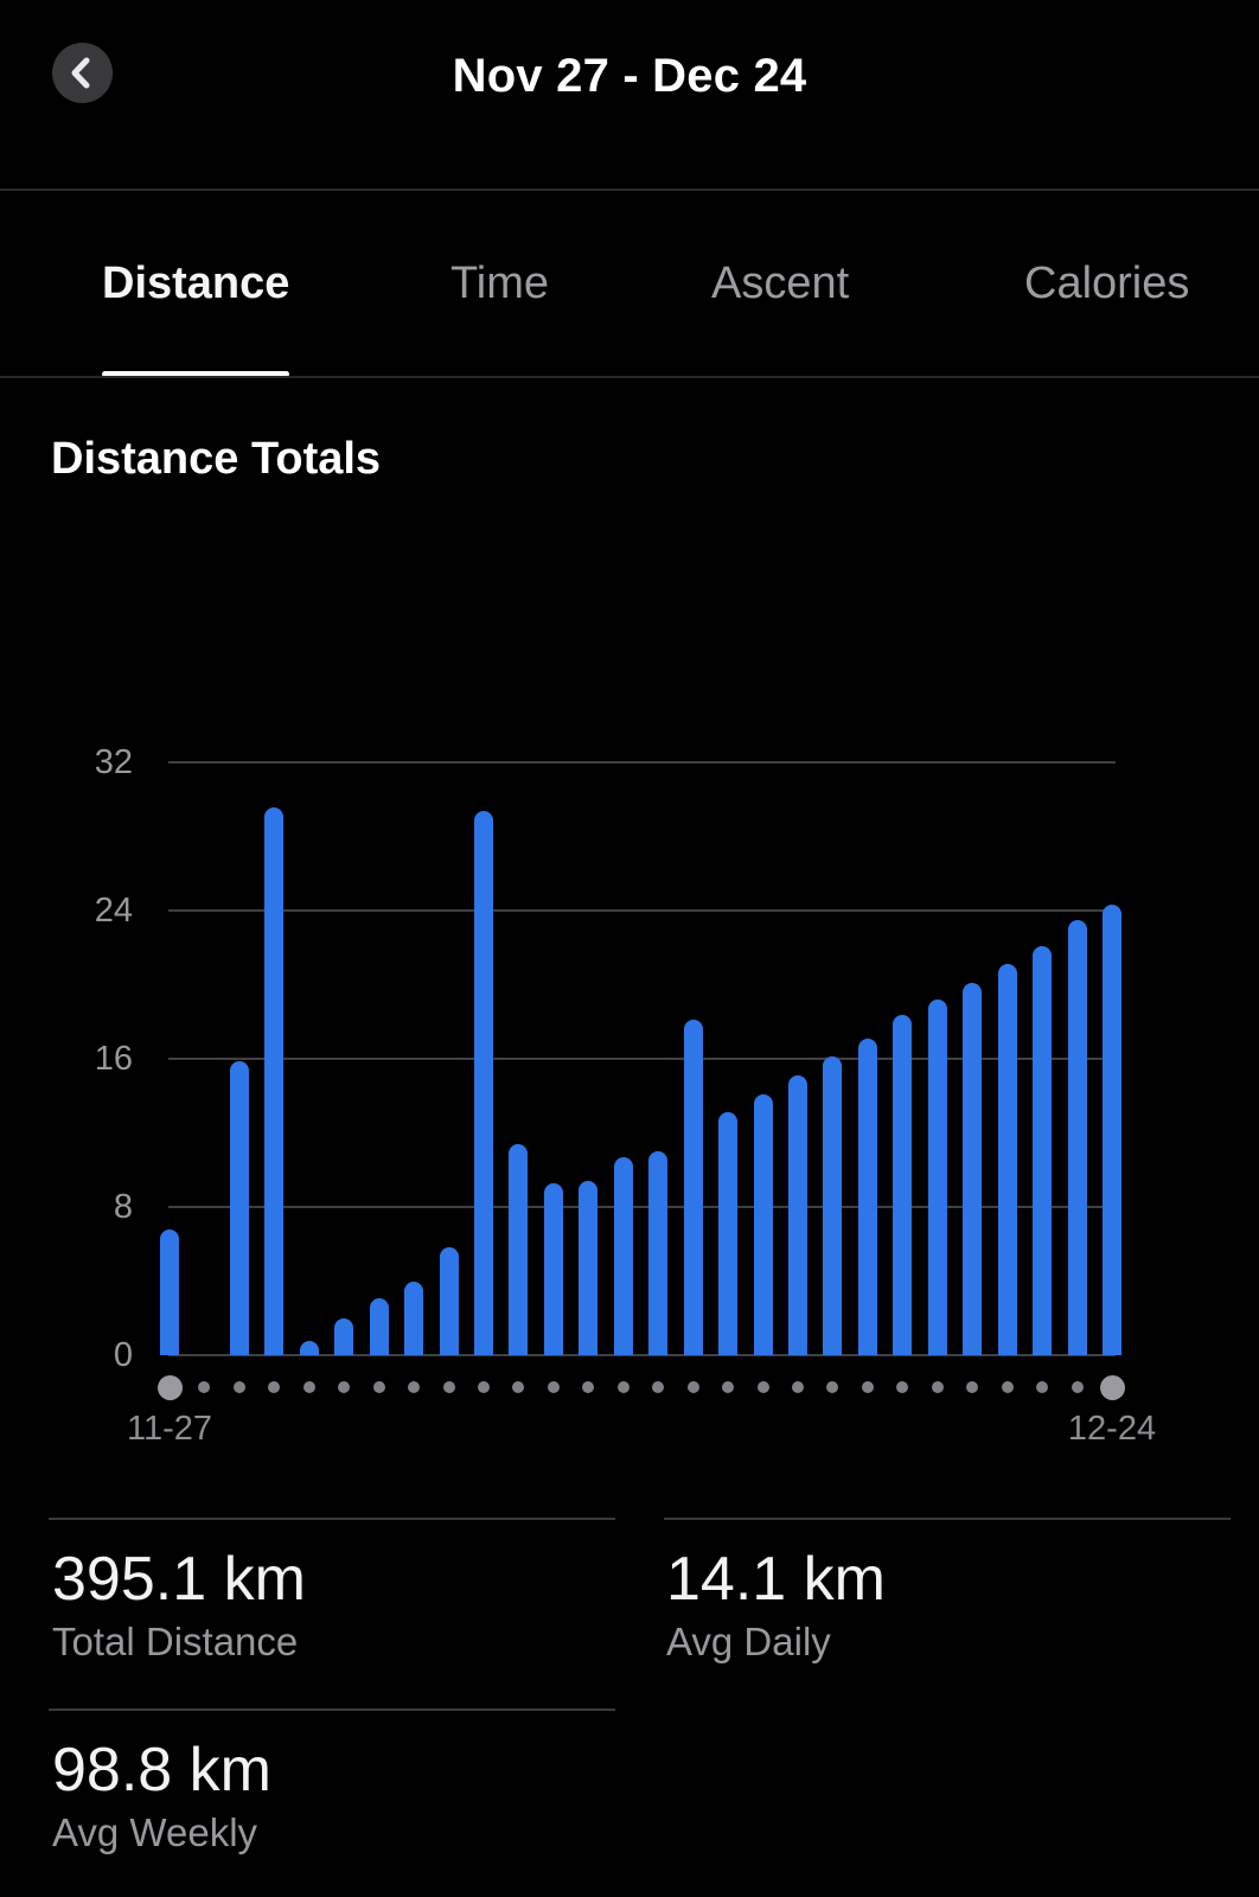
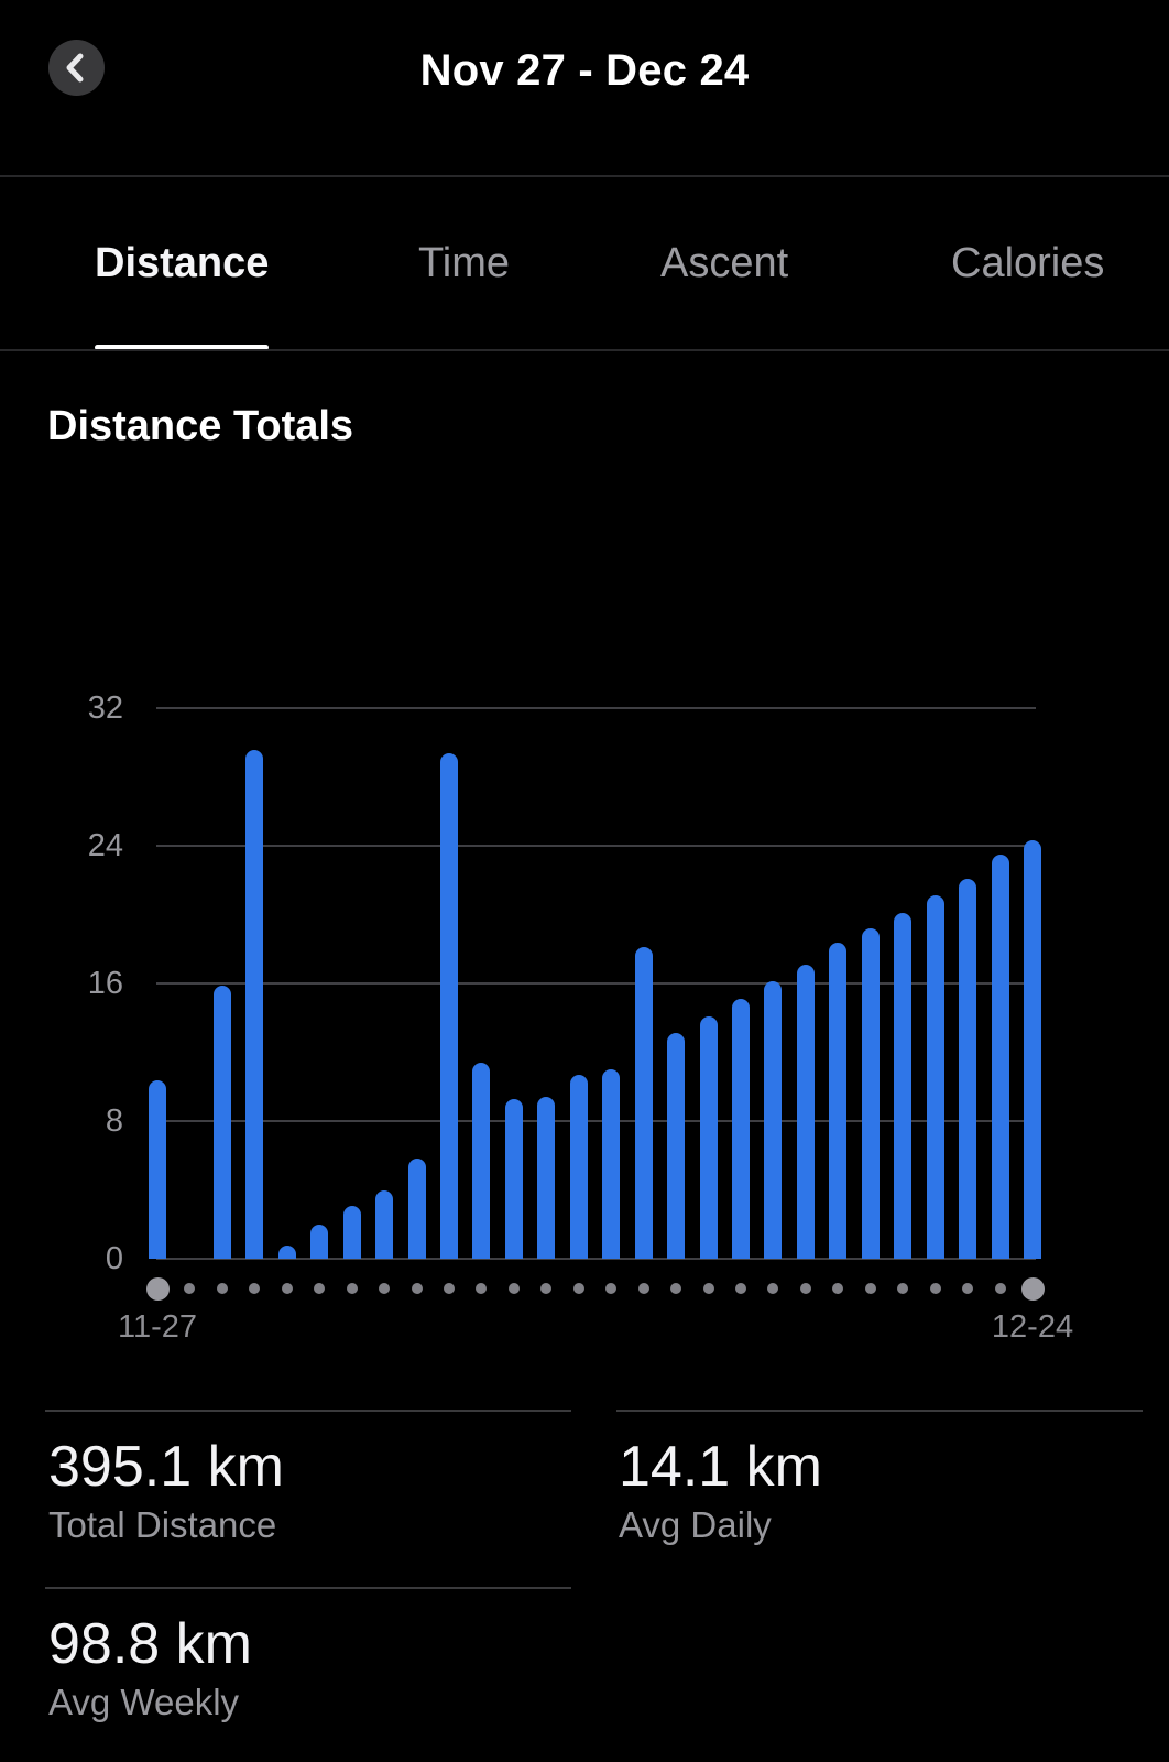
11-27: 6.8 -> 10.4
